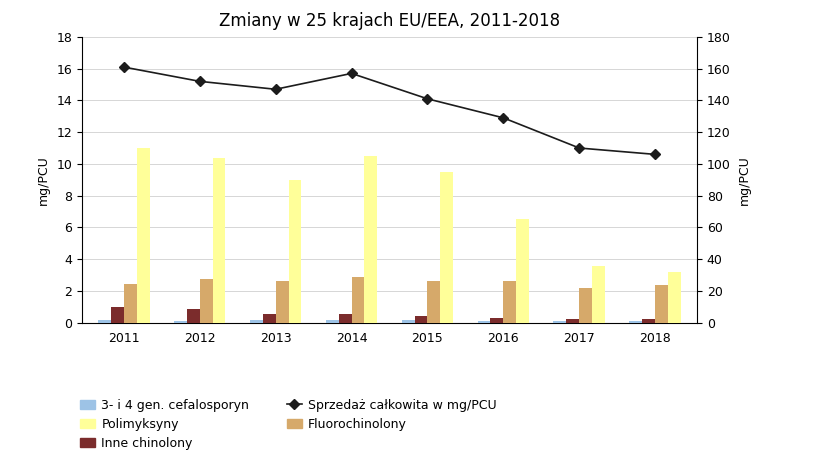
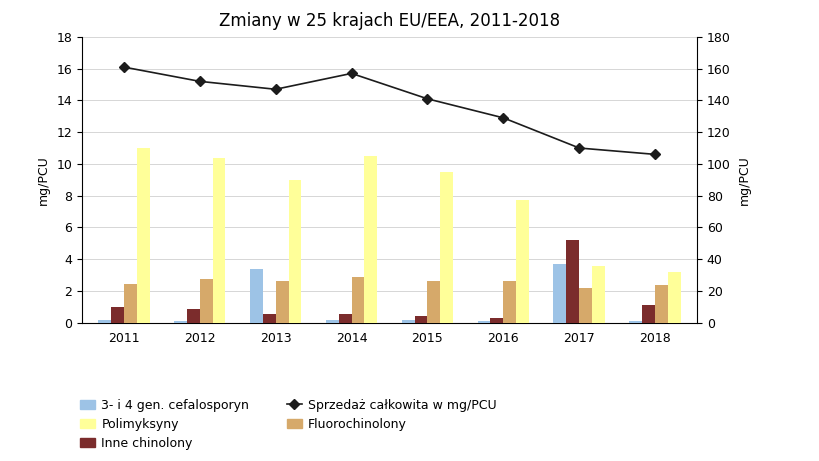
3- i 4 gen. cefalosporyn/2013: 0.1 -> 3.4
Polimyksyny/2016: 6.5 -> 7.7
3- i 4 gen. cefalosporyn/2017: 0.1 -> 3.7
Inne chinolony/2017: 0.2 -> 5.2
Inne chinolony/2018: 0.2 -> 1.1
